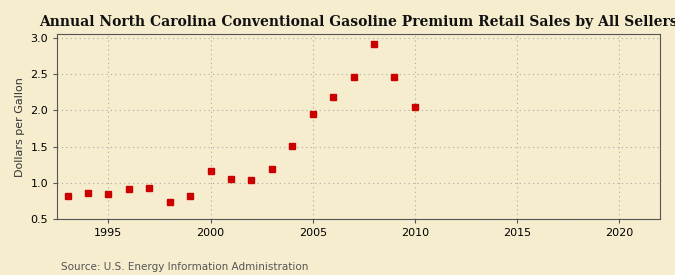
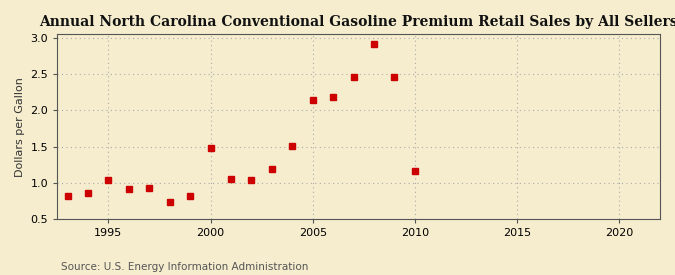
1995: 0.85 -> 1.04
2000: 1.16 -> 1.48
2005: 1.95 -> 2.14
2010: 2.04 -> 1.16
